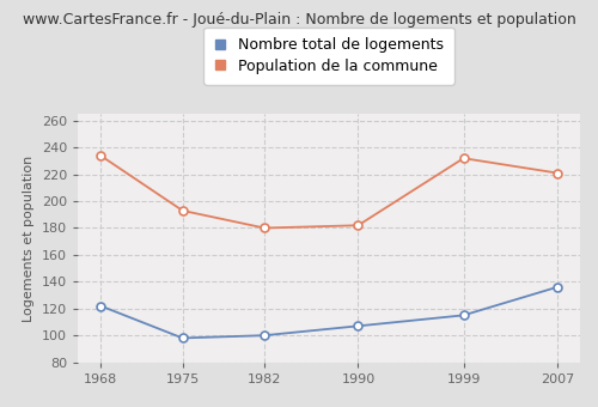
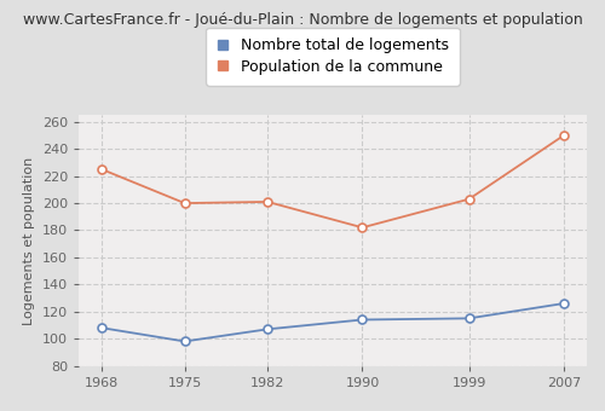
Nombre total de logements/1968: 122 -> 108
Population de la commune/1968: 234 -> 225
Population de la commune/1975: 193 -> 200
Nombre total de logements/1982: 100 -> 107
Population de la commune/1982: 180 -> 201
Nombre total de logements/1990: 107 -> 114
Population de la commune/1999: 232 -> 203
Nombre total de logements/2007: 136 -> 126
Population de la commune/2007: 221 -> 250
